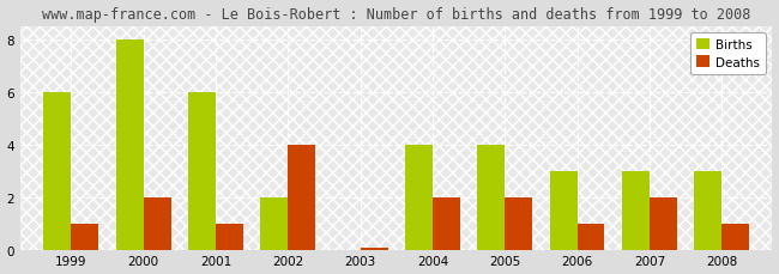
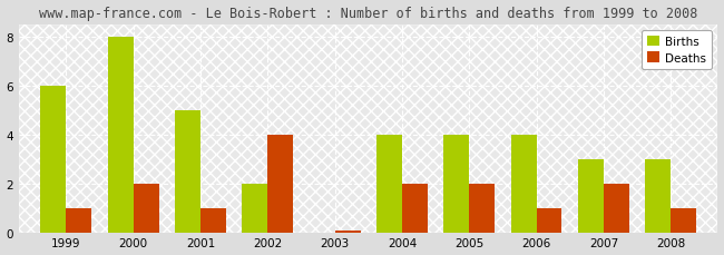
Births/2001: 6 -> 5
Births/2006: 3 -> 4
